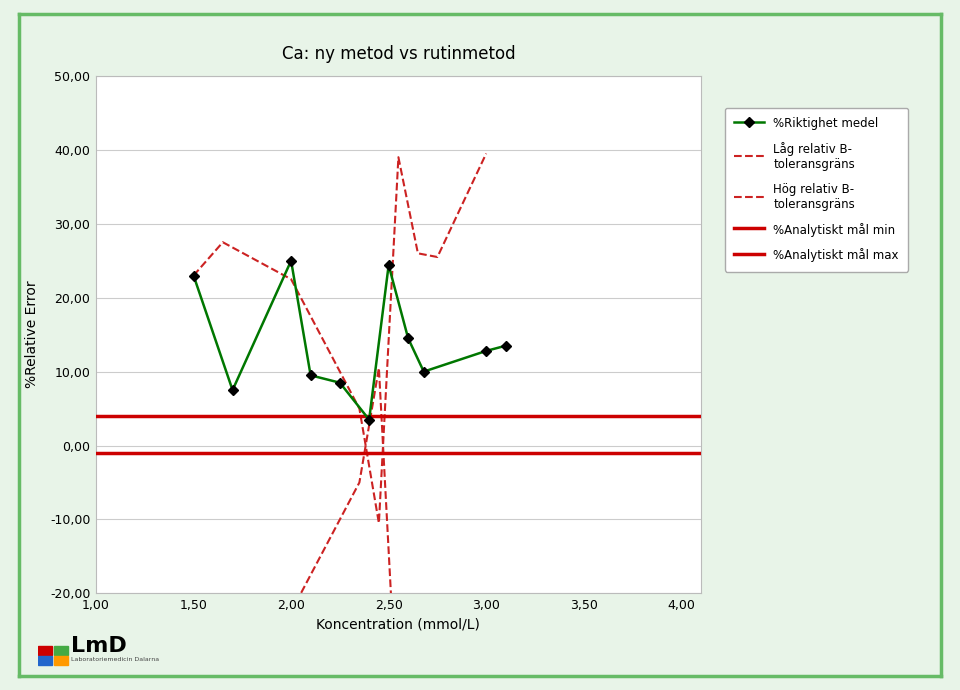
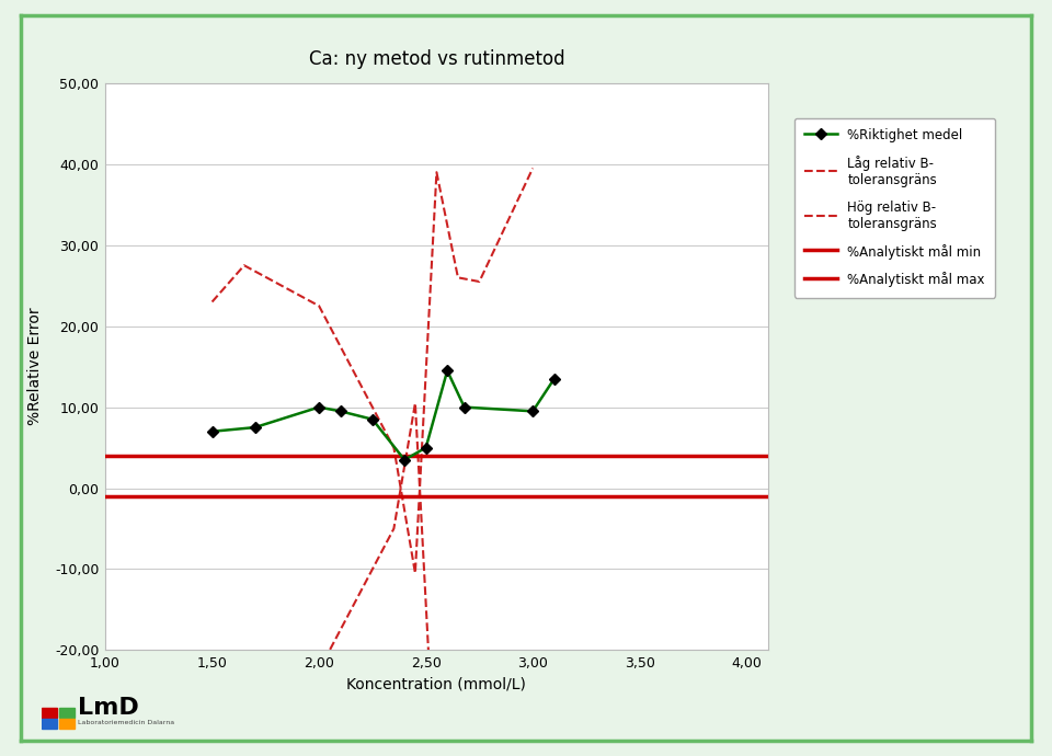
%Riktighet medel/1,50: 23,0 -> 7,0
%Riktighet medel/2,00: 25,0 -> 10,0
%Riktighet medel/2,50: 24,4 -> 5,0
%Riktighet medel/3,00: 12,8 -> 9,5
